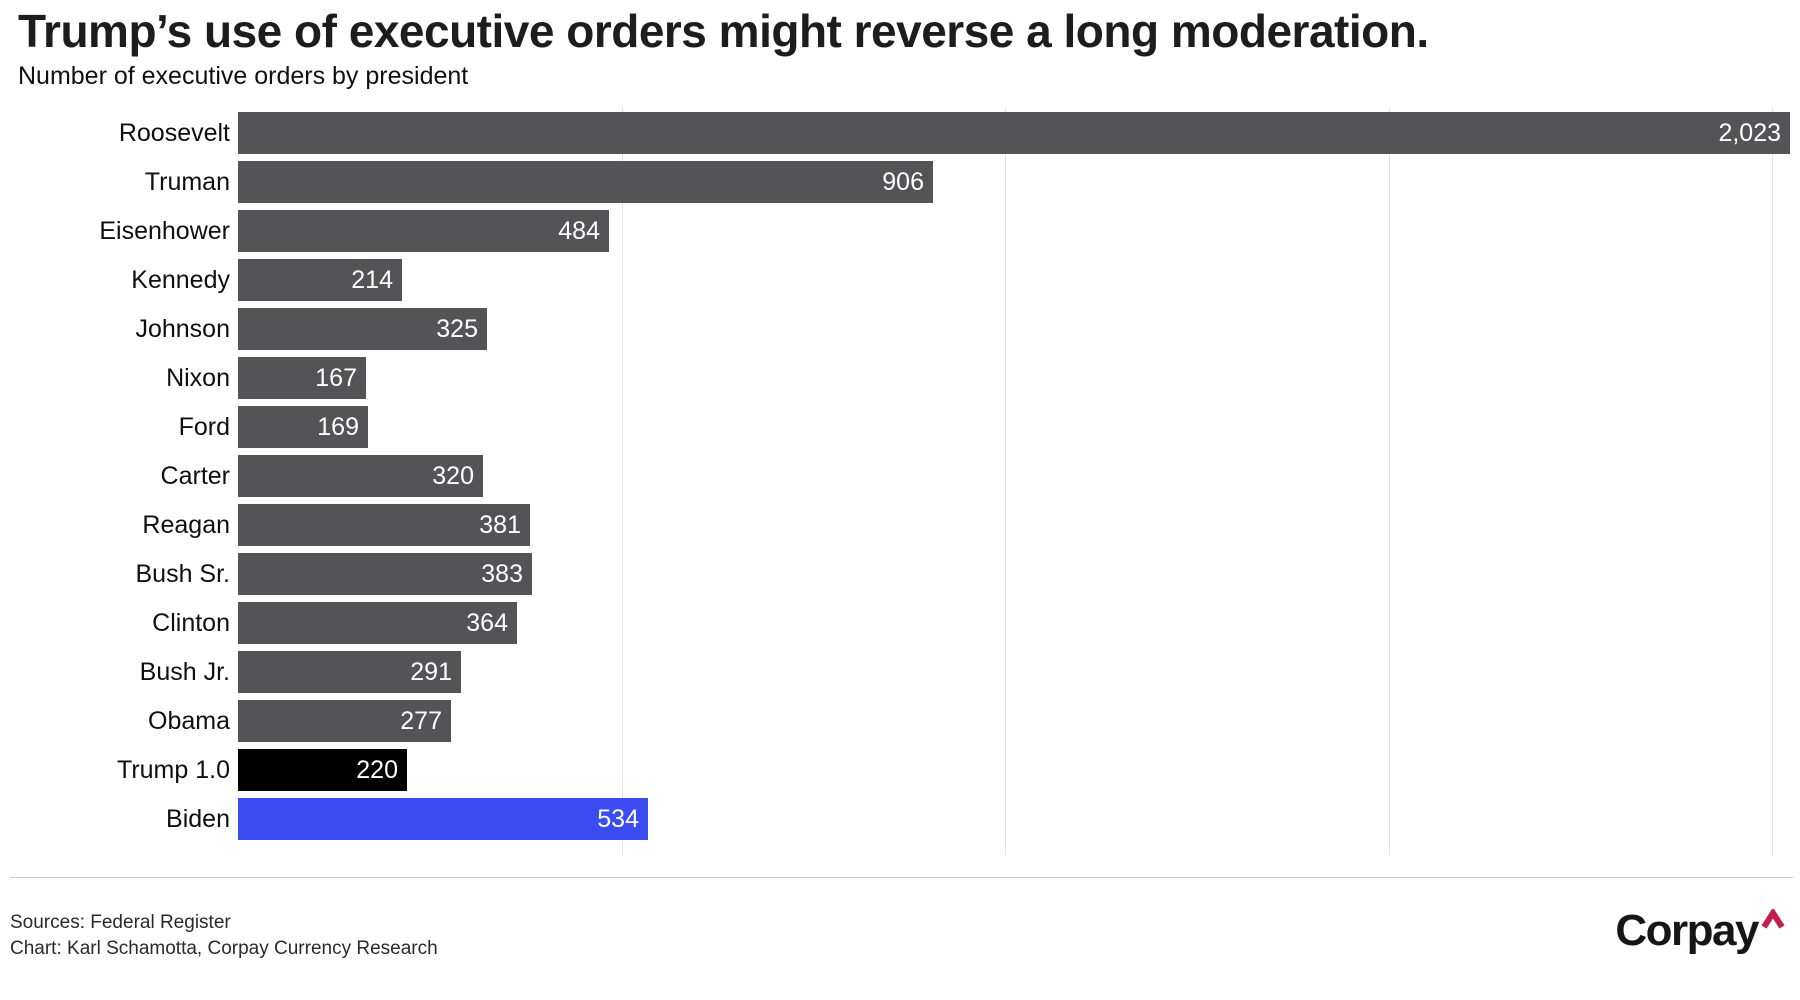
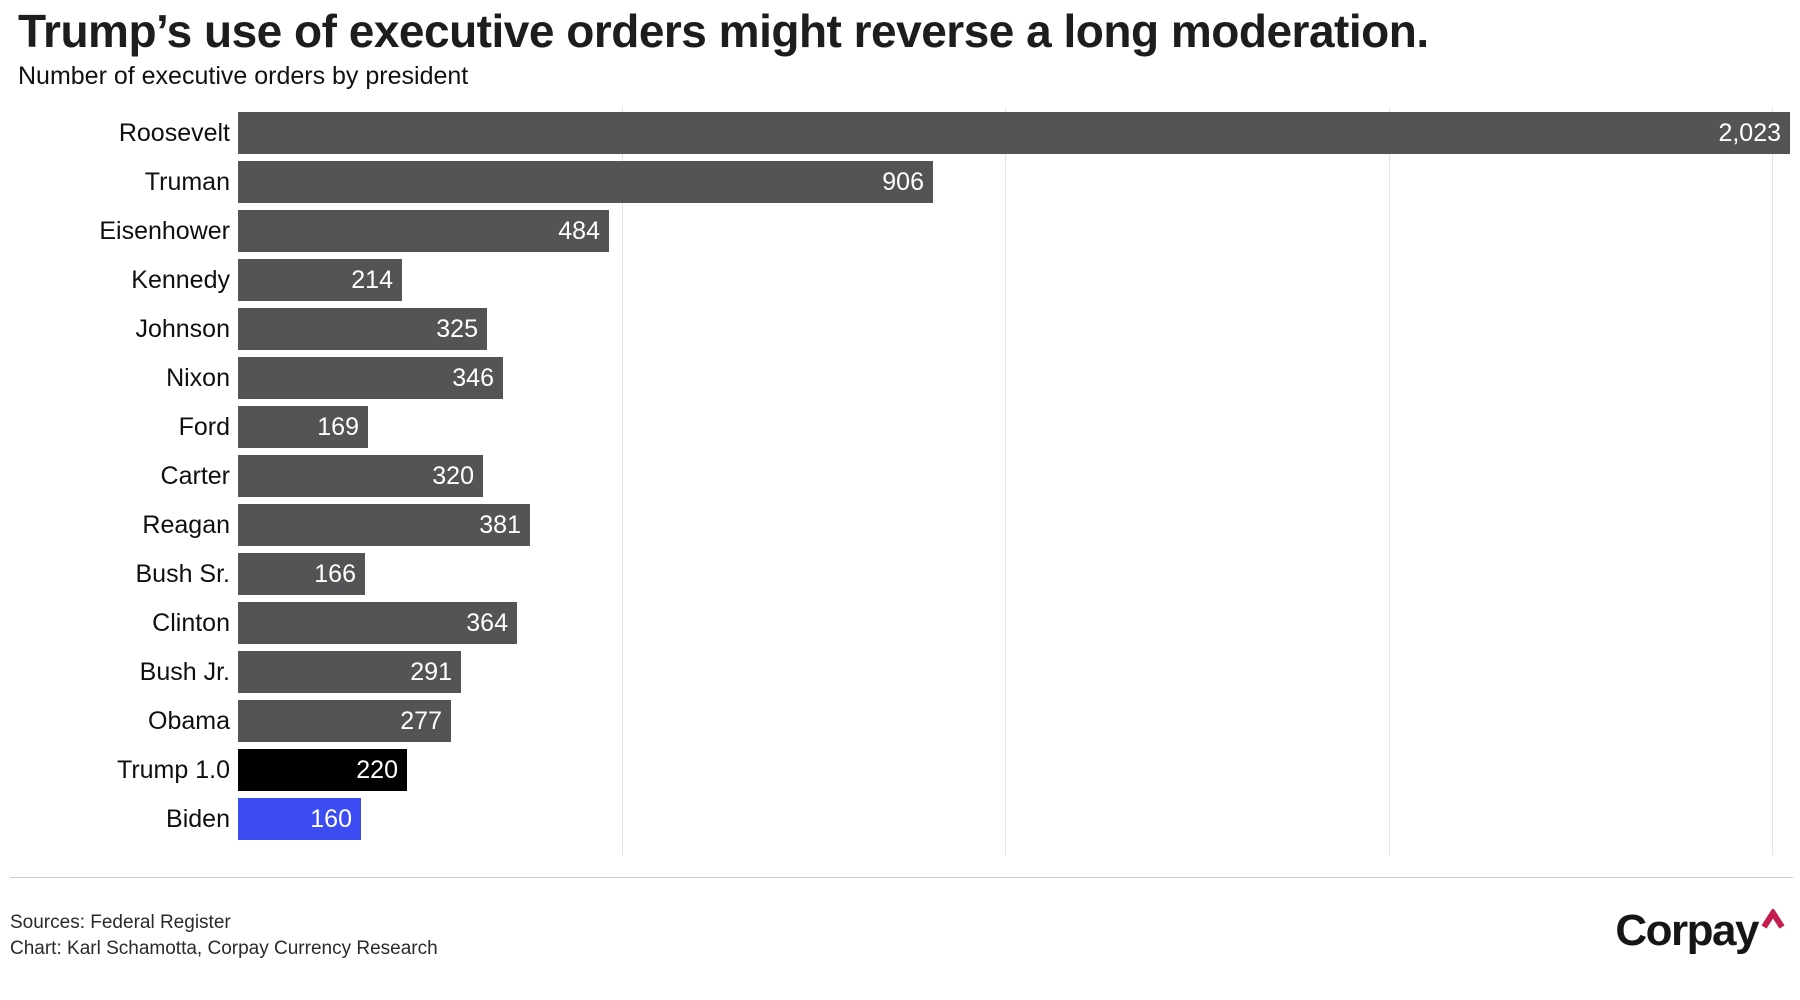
Nixon: 167 -> 346
Bush Sr.: 383 -> 166
Biden: 534 -> 160
